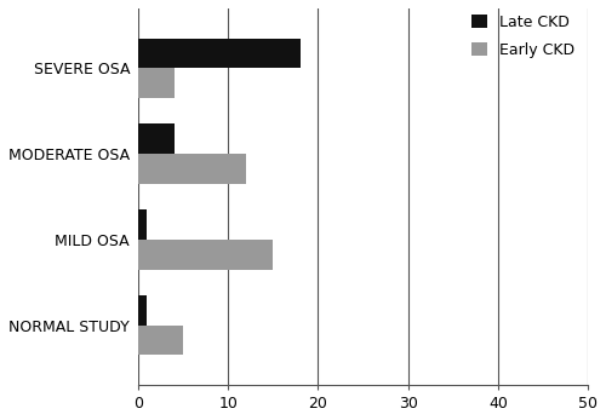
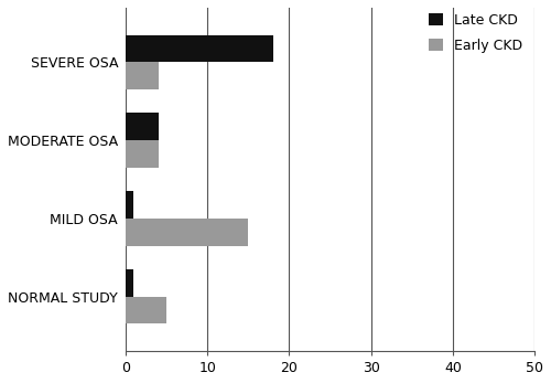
Early CKD/MODERATE OSA: 12 -> 4
